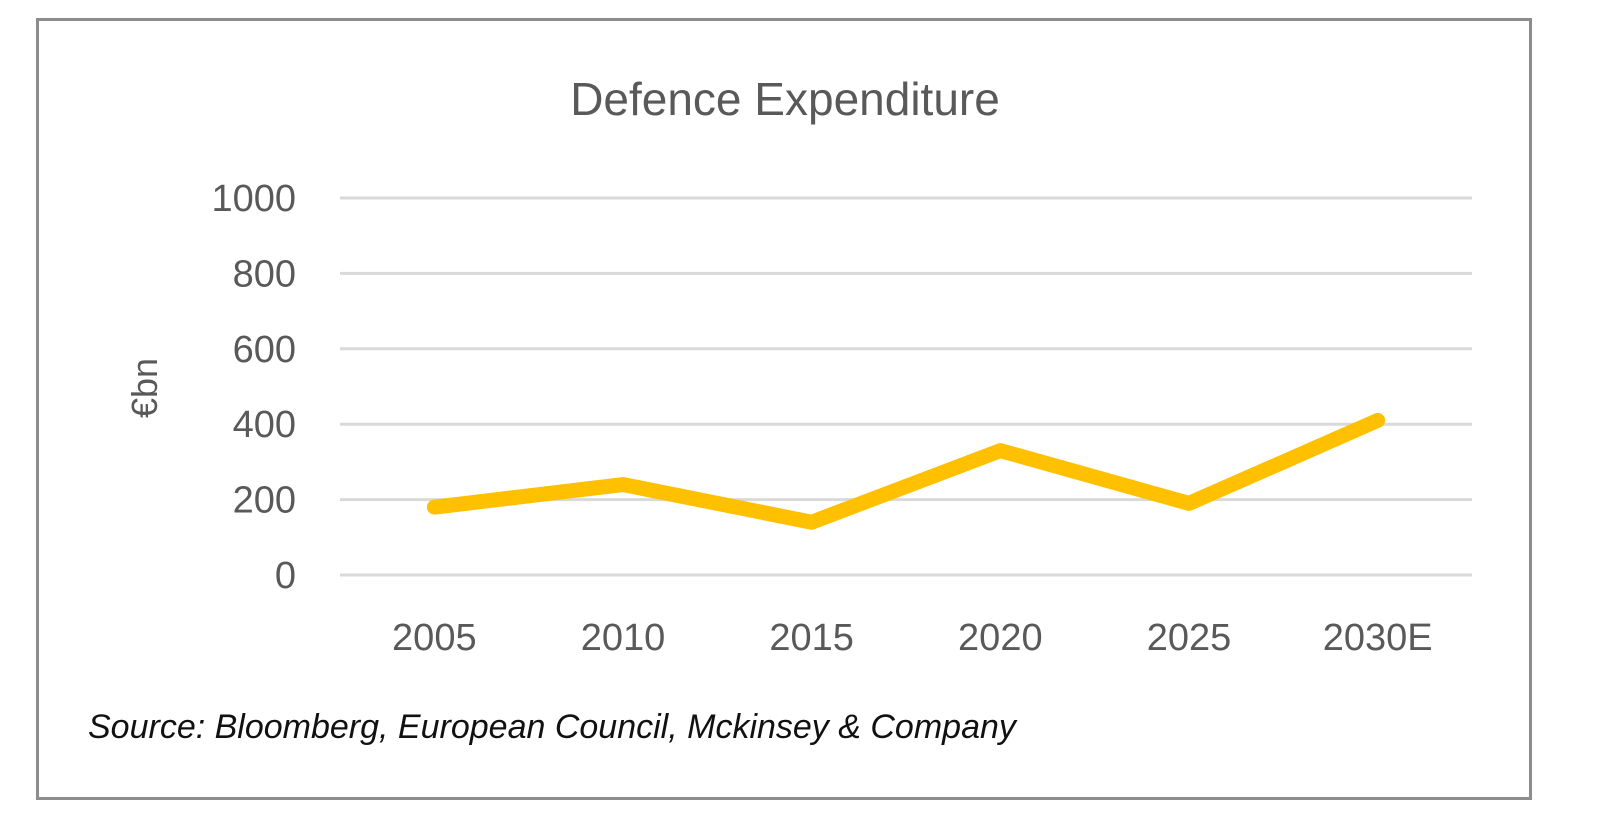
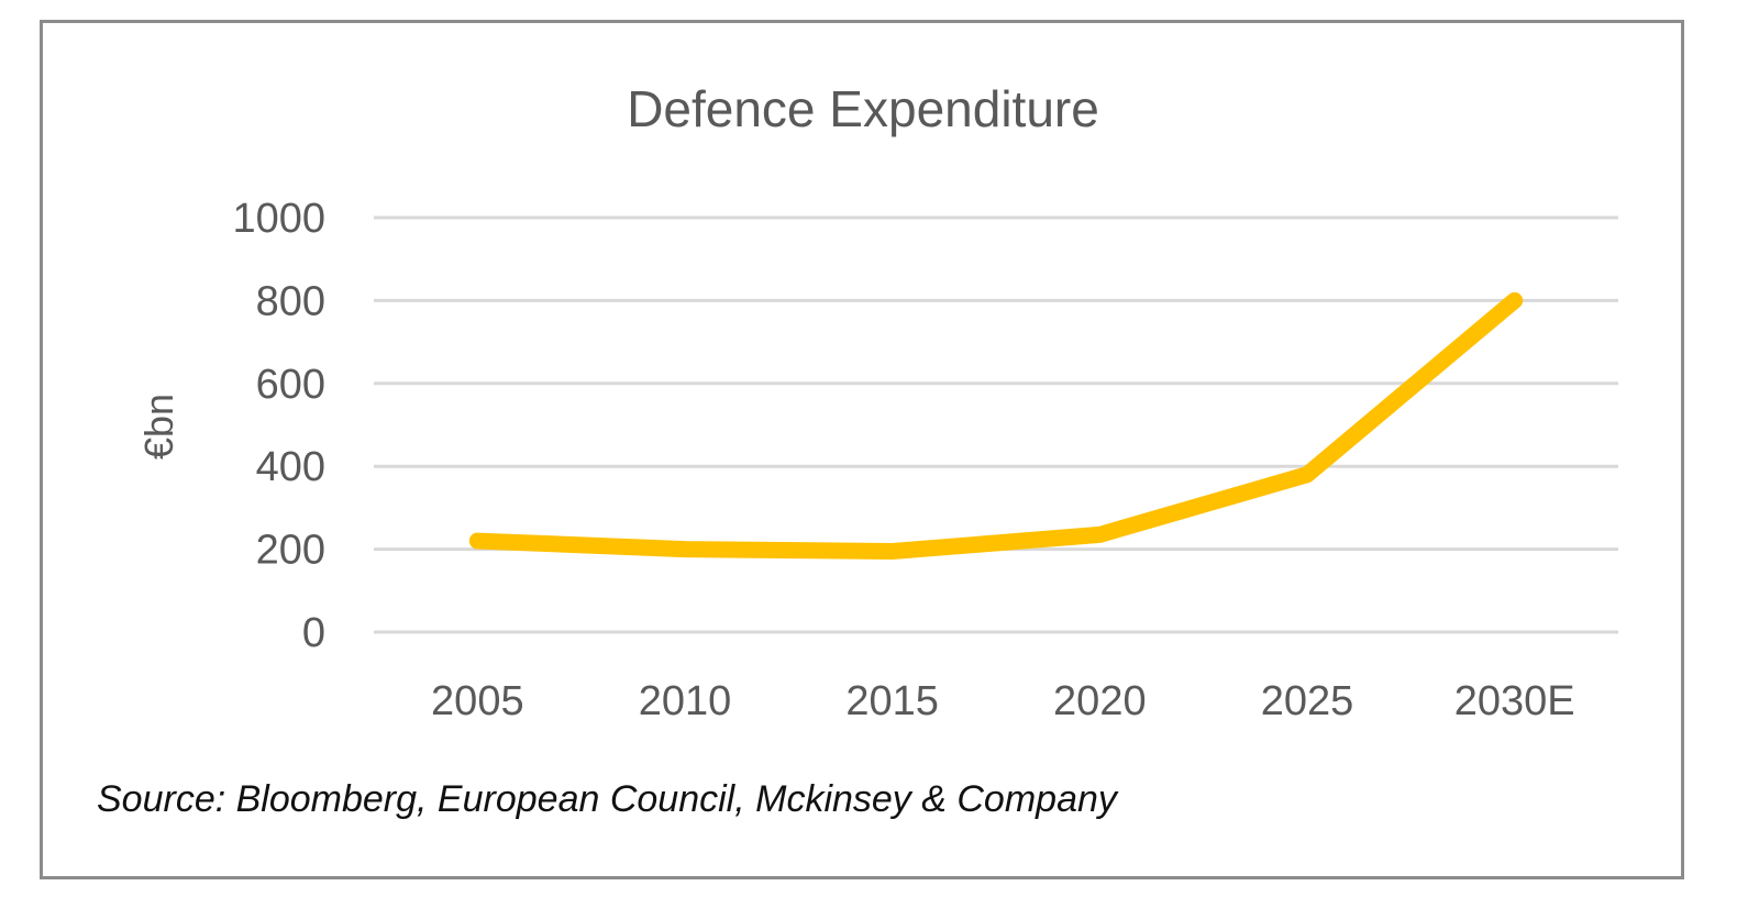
2005: 180 -> 220
2010: 240 -> 200
2015: 140 -> 200
2020: 330 -> 240
2025: 190 -> 380
2030E: 410 -> 800
